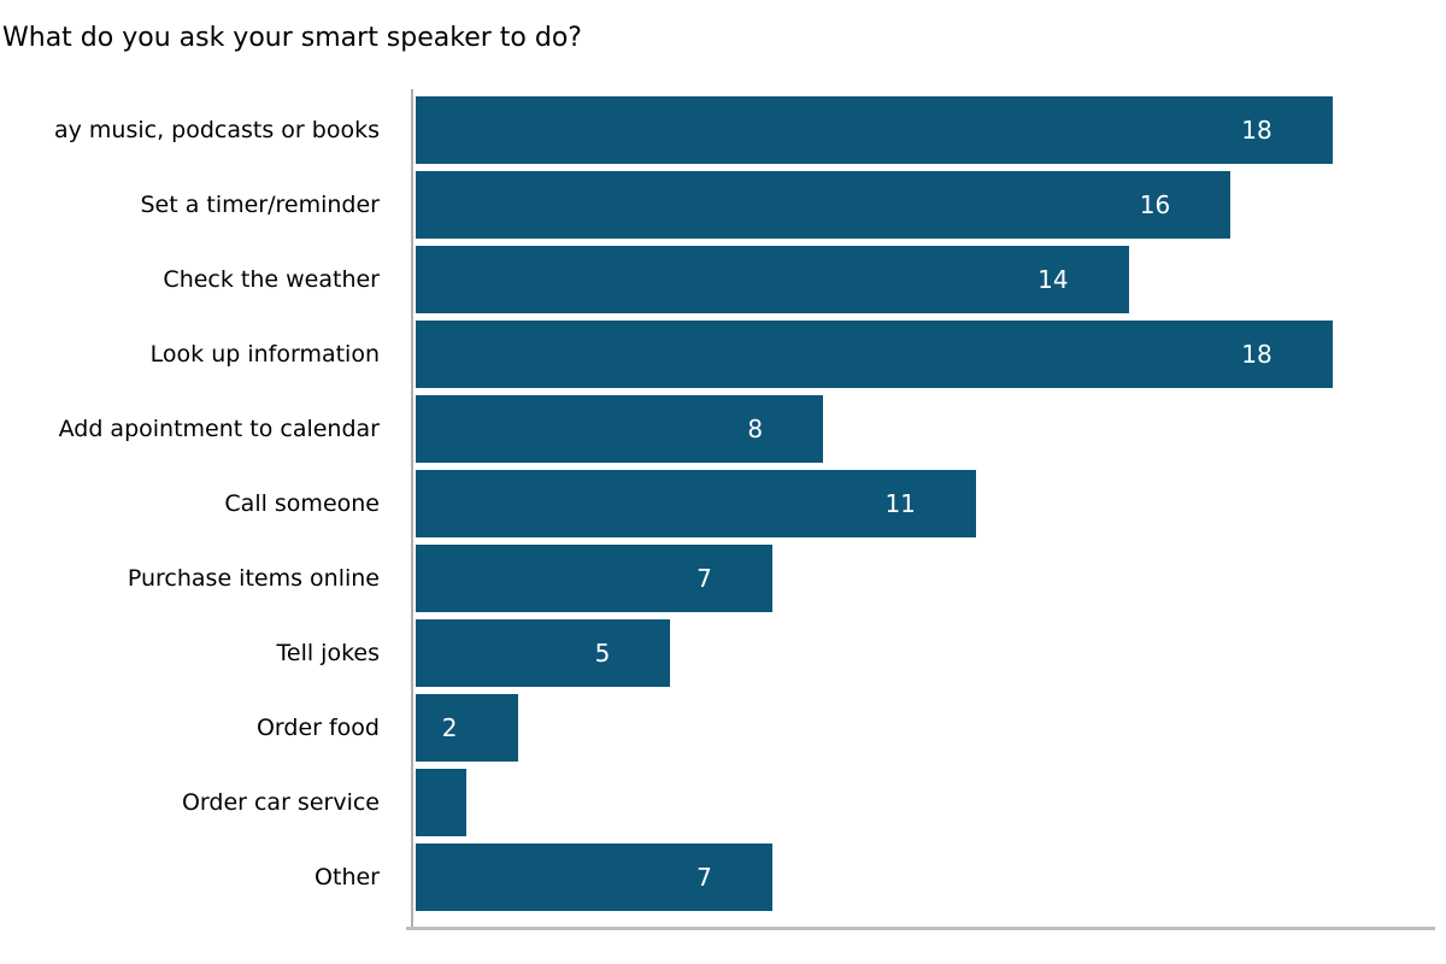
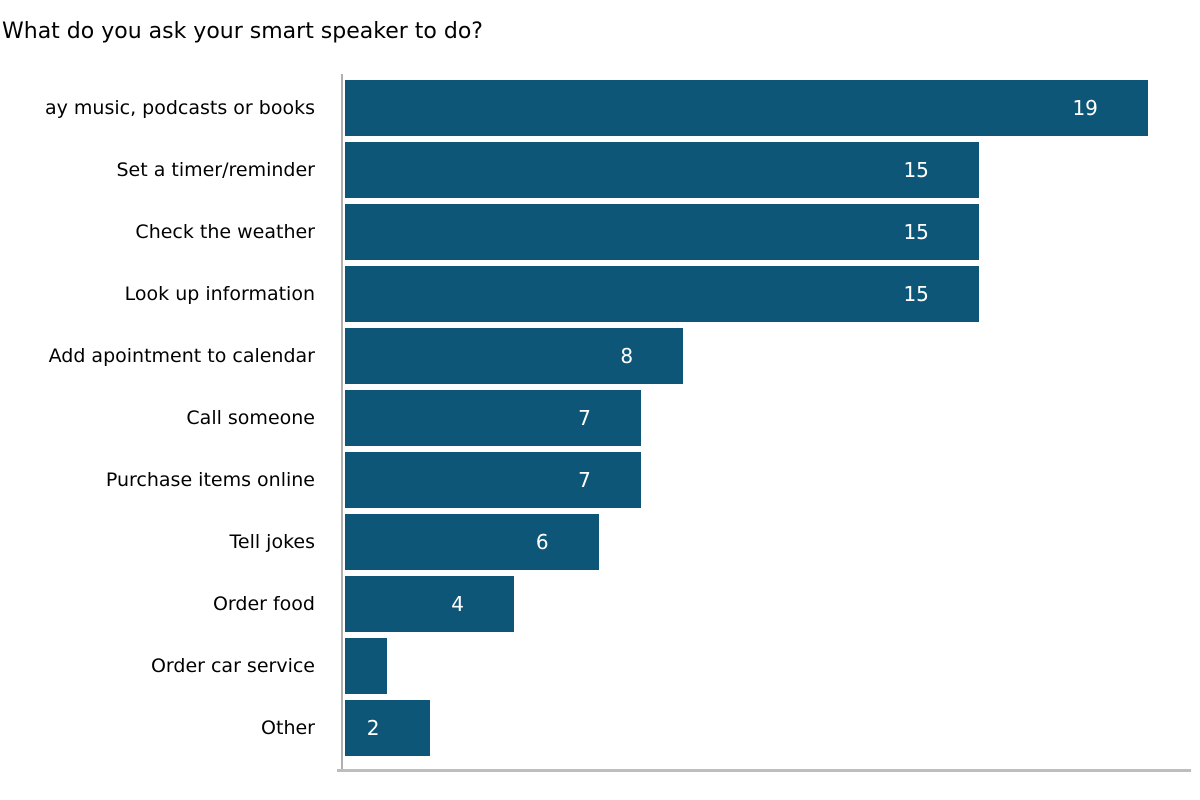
ay music, podcasts or books: 18 -> 19
Set a timer/reminder: 16 -> 15
Check the weather: 14 -> 15
Look up information: 18 -> 15
Call someone: 11 -> 7
Tell jokes: 5 -> 6
Order food: 2 -> 4
Other: 7 -> 2
